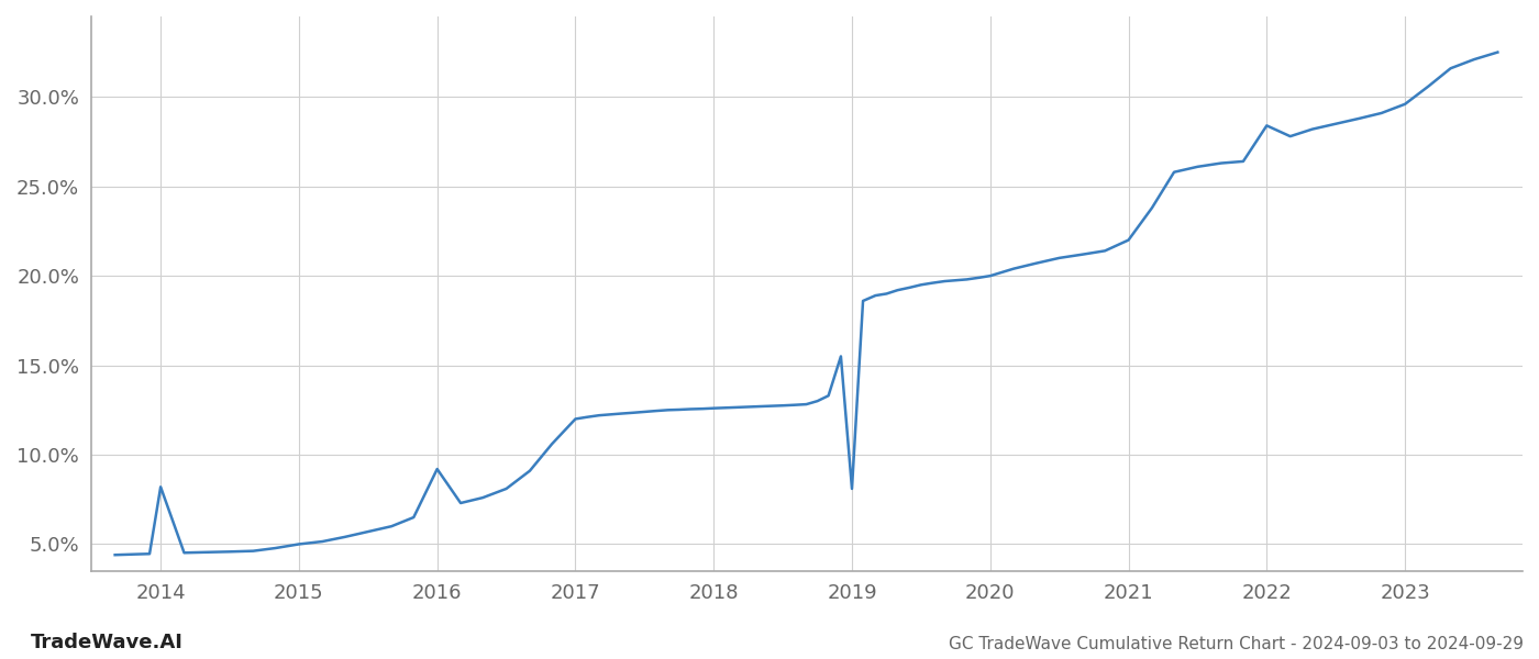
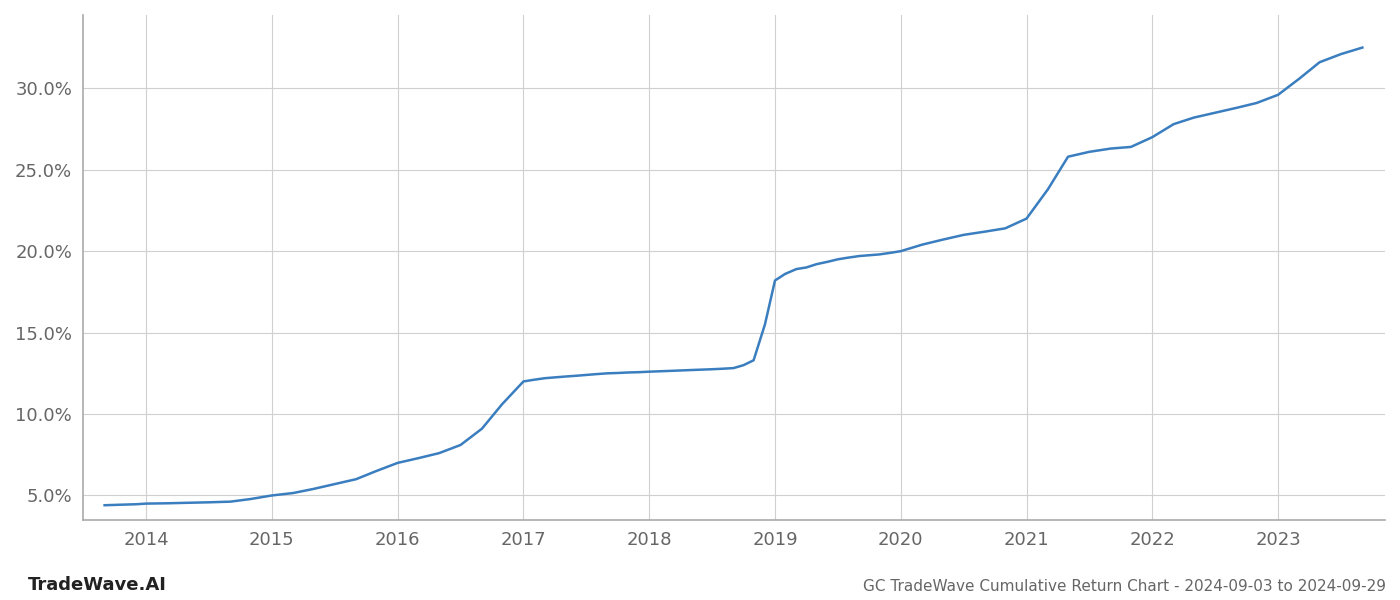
2014: 8.2% -> 4.5%
2016: 9.2% -> 7.0%
2019: 8.1% -> 18.2%
2022: 28.4% -> 27.0%
